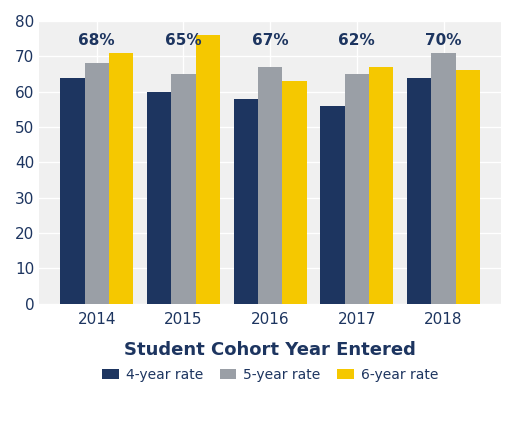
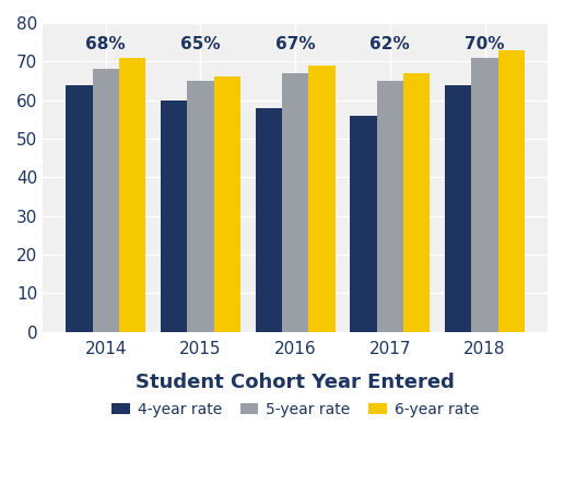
6-year rate/2015: 76 -> 66
6-year rate/2016: 63 -> 69
6-year rate/2018: 66 -> 73
